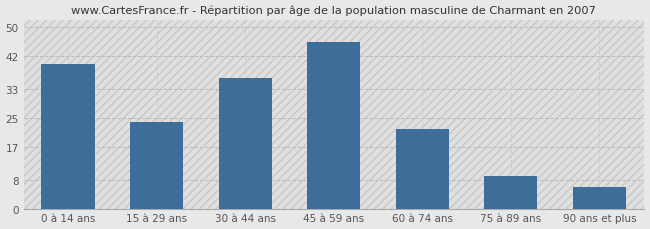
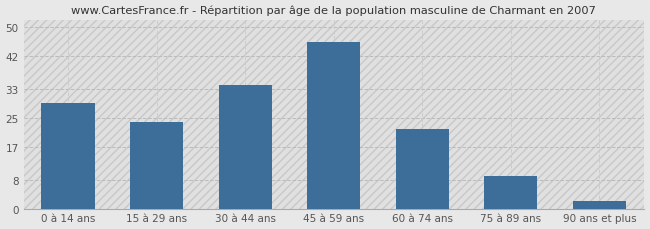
0 à 14 ans: 40 -> 29
30 à 44 ans: 36 -> 34
90 ans et plus: 6 -> 2
